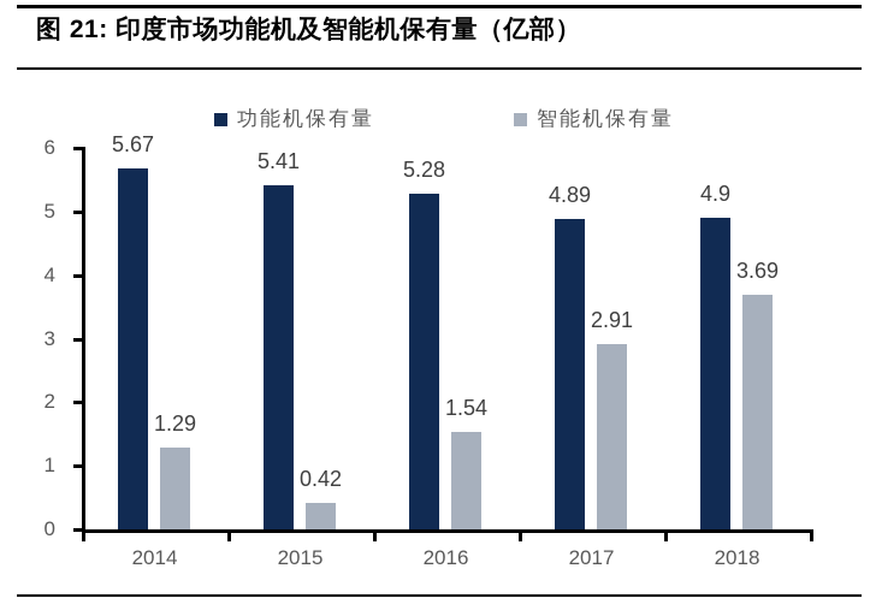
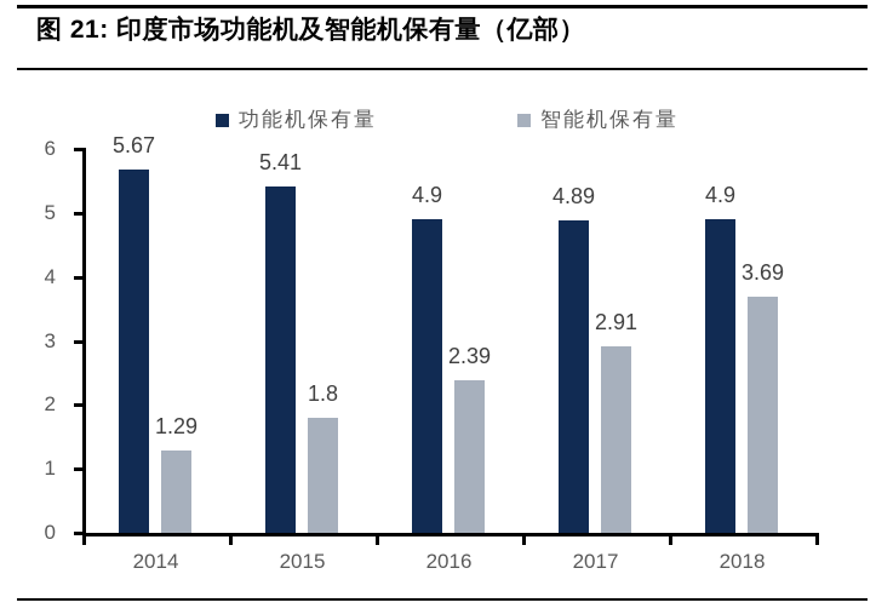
智能机保有量/2015: 0.42 -> 1.8
功能机保有量/2016: 5.28 -> 4.9
智能机保有量/2016: 1.54 -> 2.39
